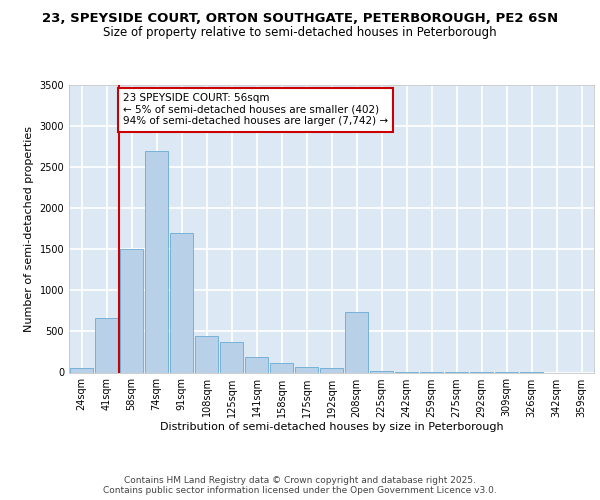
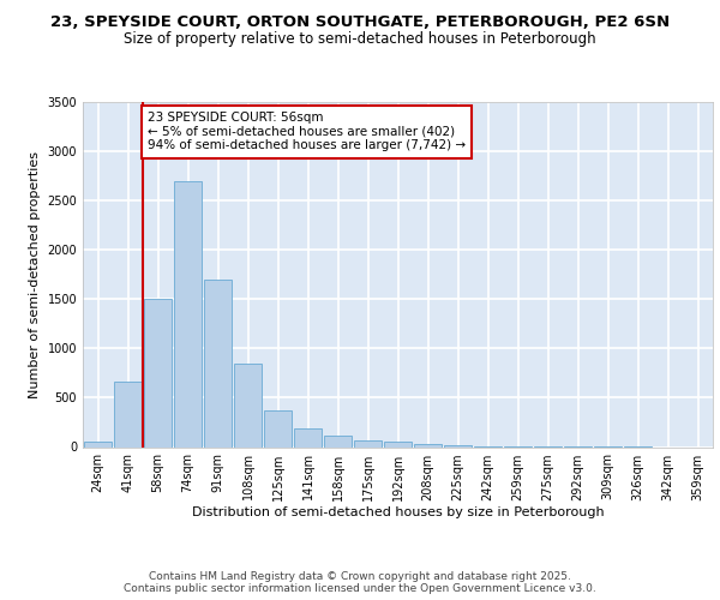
108sqm: 440 -> 850
208sqm: 740 -> 40
